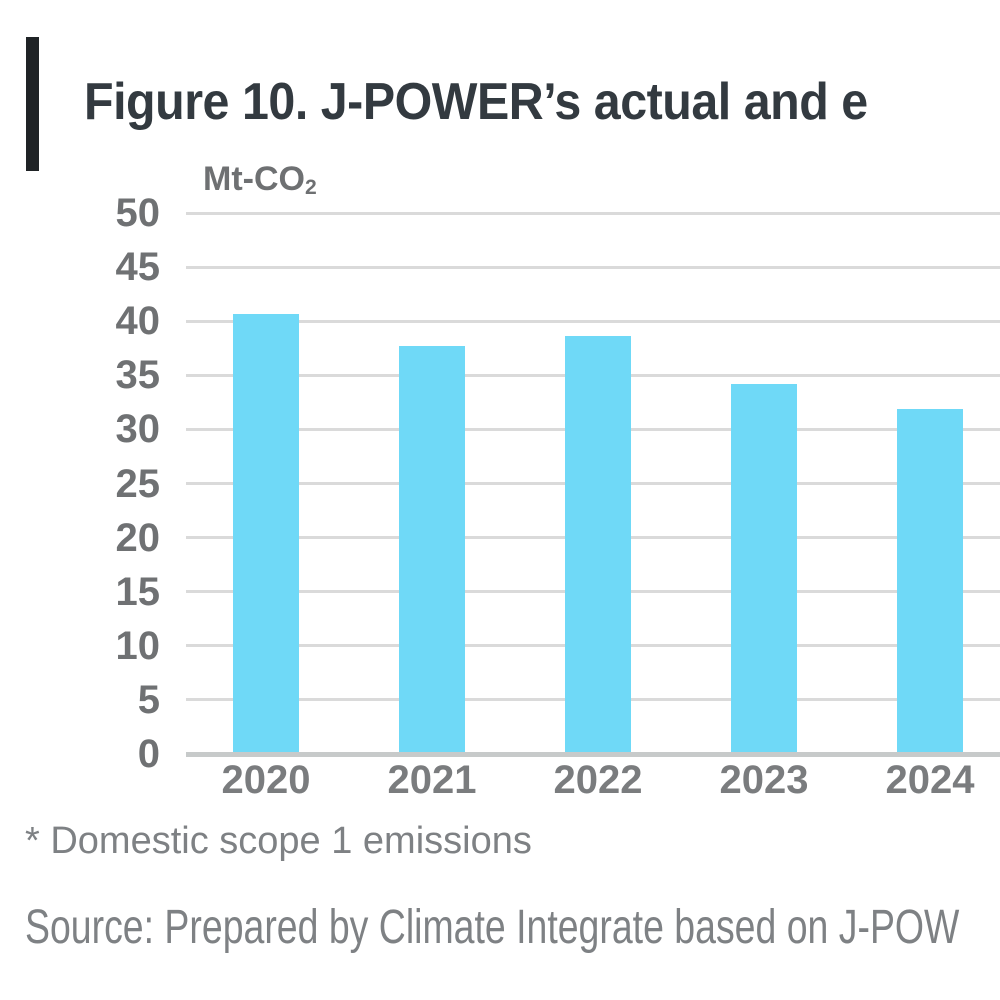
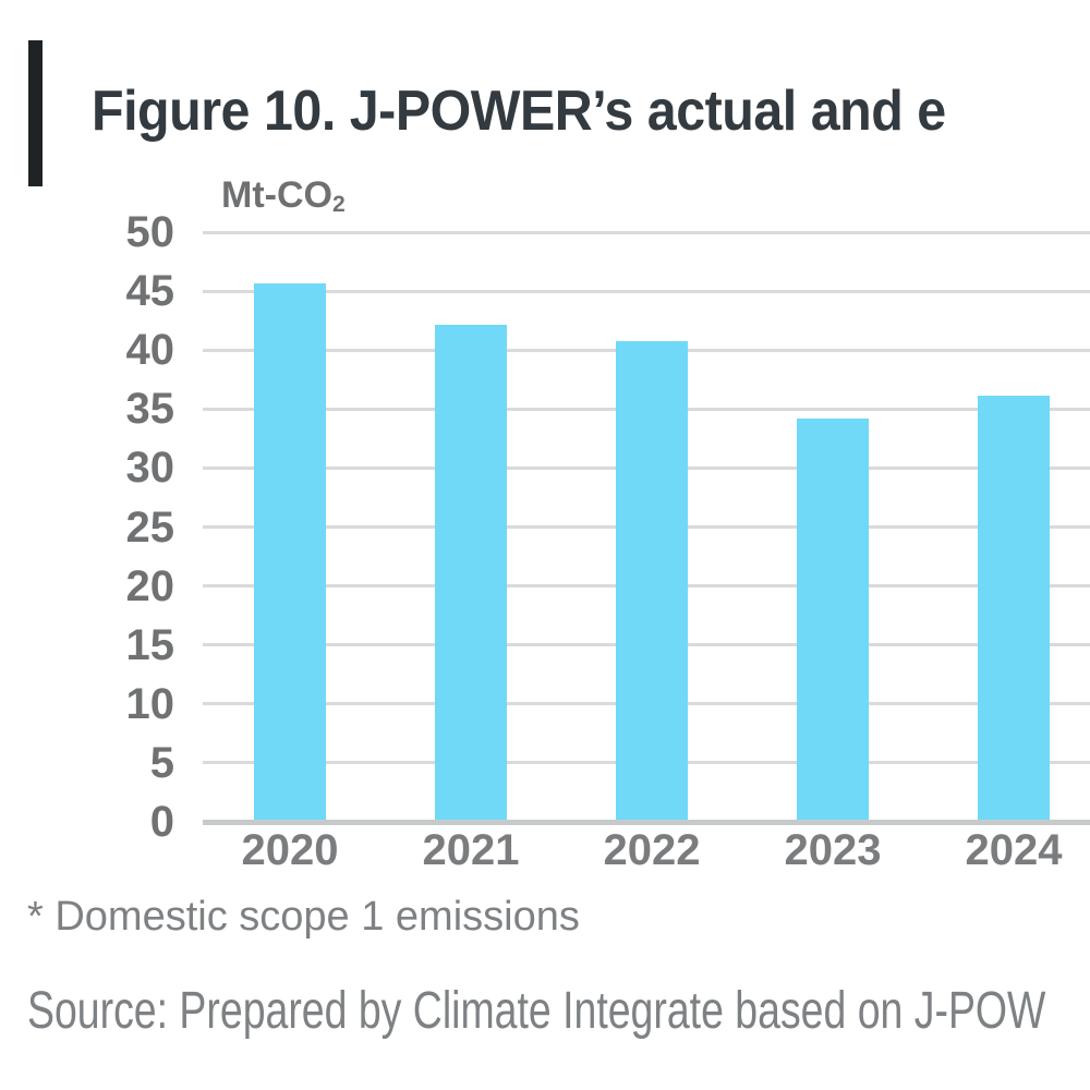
2020: 40.7 -> 45.7
2021: 37.7 -> 42.1
2022: 38.6 -> 40.8
2024: 31.9 -> 36.1
